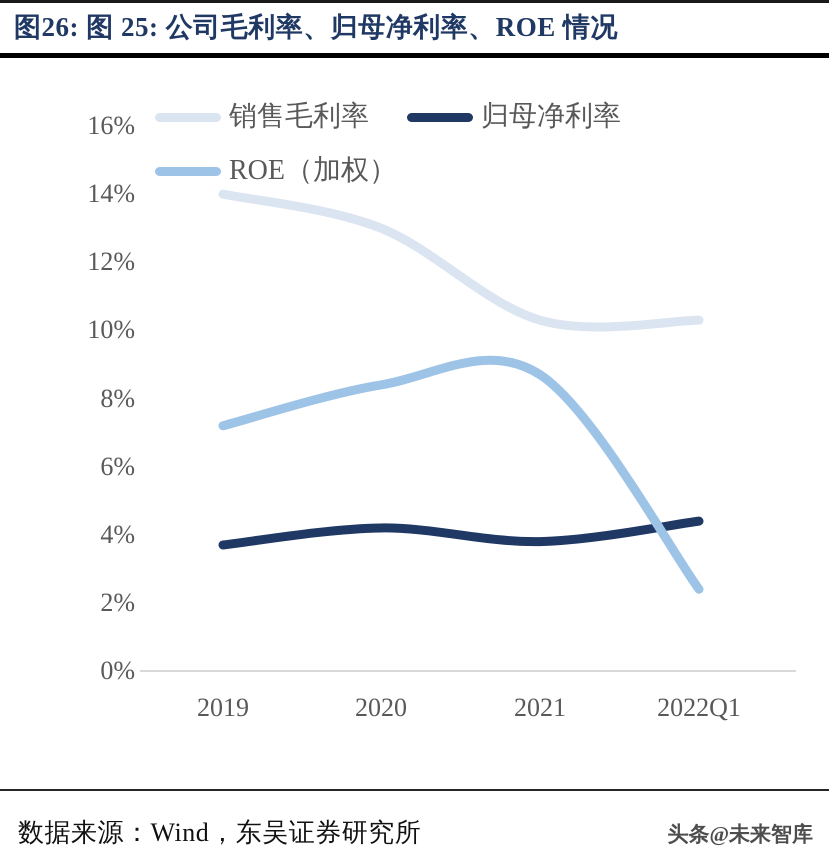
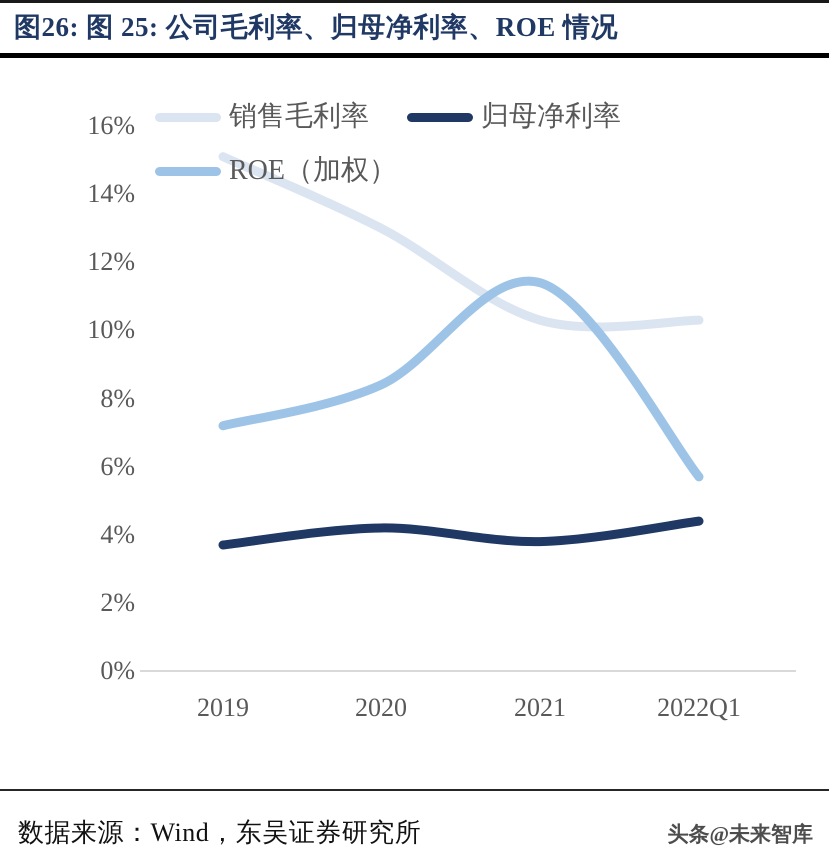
销售毛利率/2019: 14.0% -> 15.1%
ROE（加权）/2021: 8.7% -> 11.4%
ROE（加权）/2022Q1: 2.4% -> 5.7%
